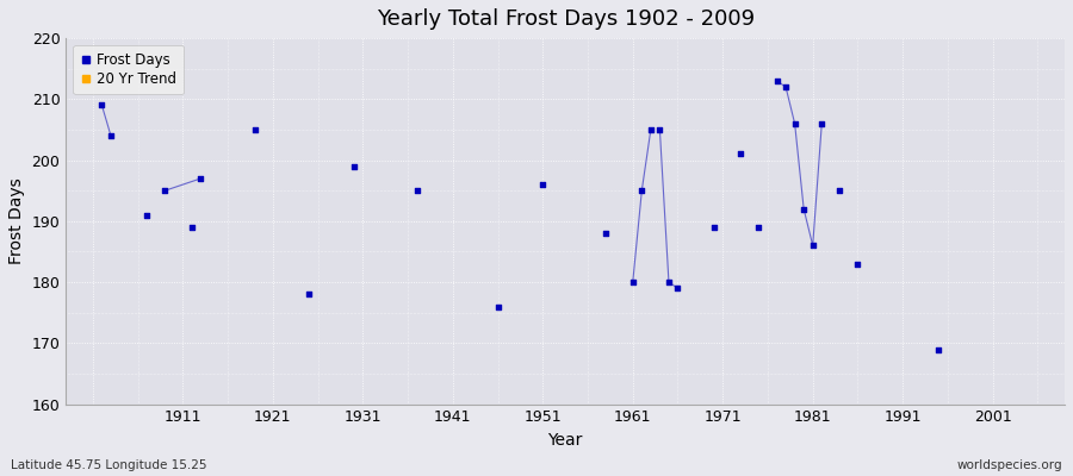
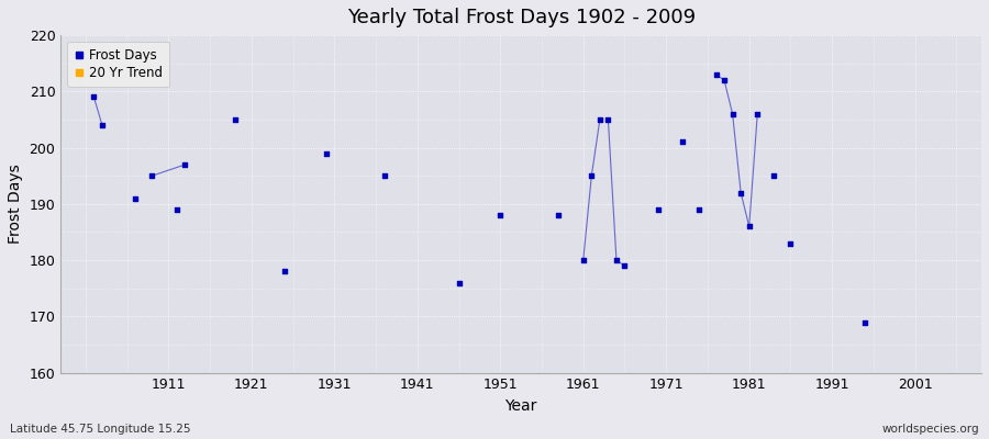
Frost Days/1951: 196 -> 188
